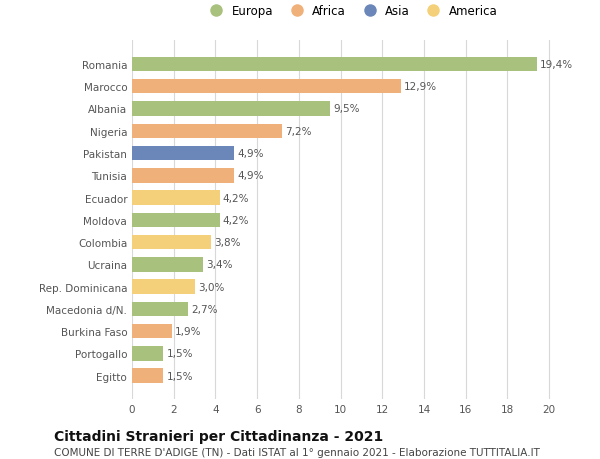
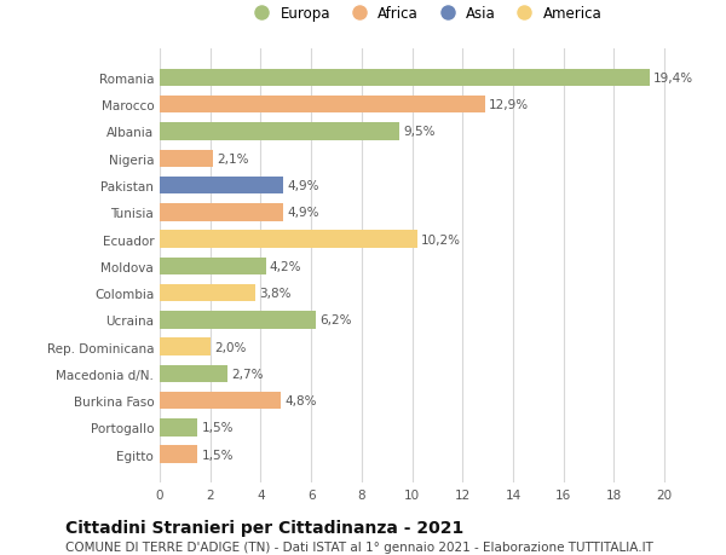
Nigeria: 7,2% -> 2,1%
Ecuador: 4,2% -> 10,2%
Ucraina: 3,4% -> 6,2%
Rep. Dominicana: 3,0% -> 2,0%
Burkina Faso: 1,9% -> 4,8%
